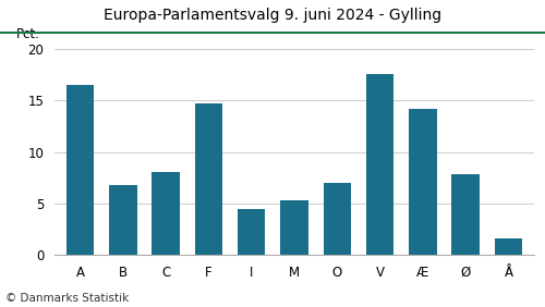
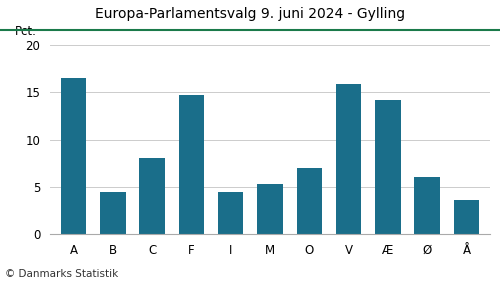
B: 6.8 -> 4.5
V: 17.6 -> 15.9
Ø: 7.8 -> 6.0
Å: 1.6 -> 3.6
